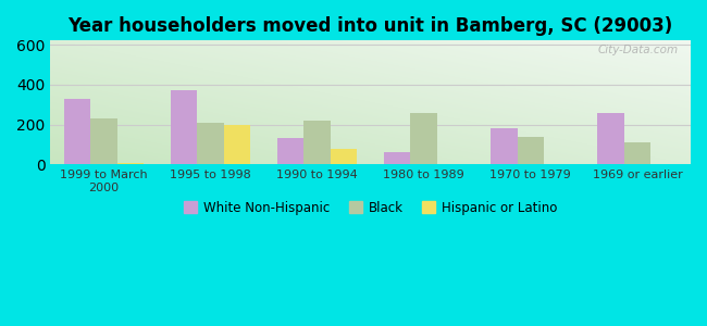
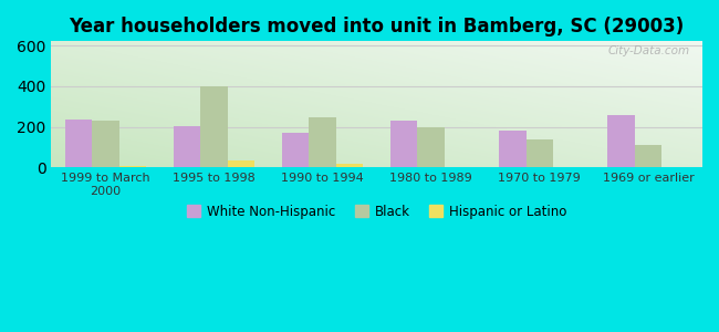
White Non-Hispanic/1999 to March 2000: 330 -> 240
White Non-Hispanic/1995 to 1998: 370 -> 200
Black/1995 to 1998: 210 -> 400
Hispanic or Latino/1995 to 1998: 200 -> 40
White Non-Hispanic/1990 to 1994: 130 -> 170
Black/1990 to 1994: 220 -> 250
Hispanic or Latino/1990 to 1994: 80 -> 20
White Non-Hispanic/1980 to 1989: 60 -> 230
Black/1980 to 1989: 260 -> 200
